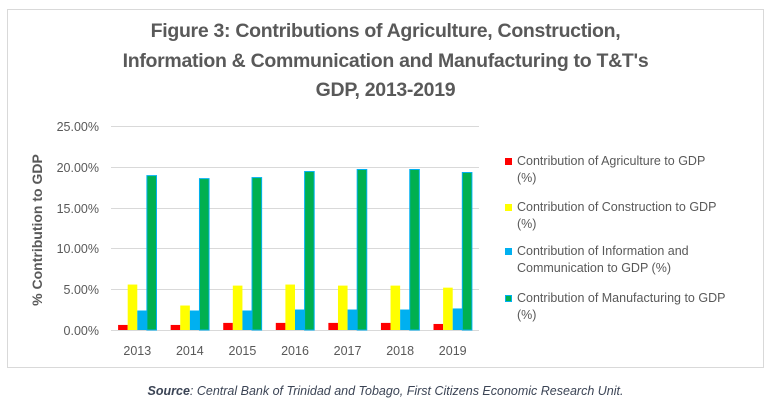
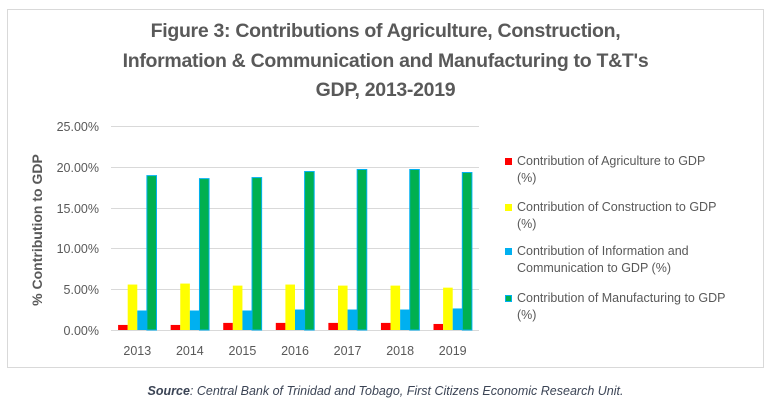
Contribution of Construction to GDP (%)/2014: 3% -> 6%
